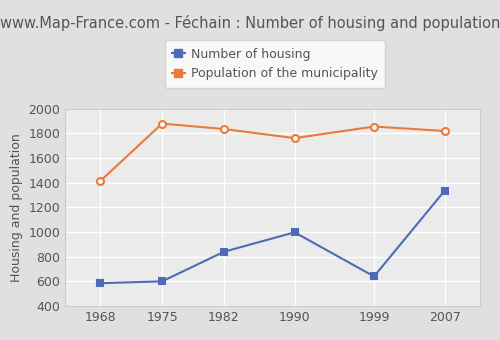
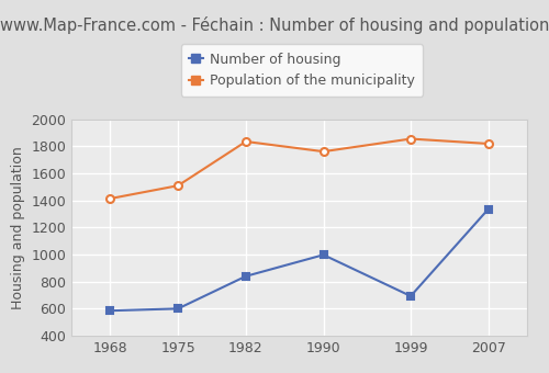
Population of the municipality/1975: 1880 -> 1510
Number of housing/1999: 640 -> 690
